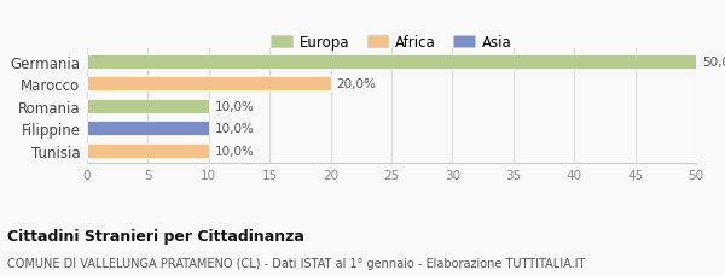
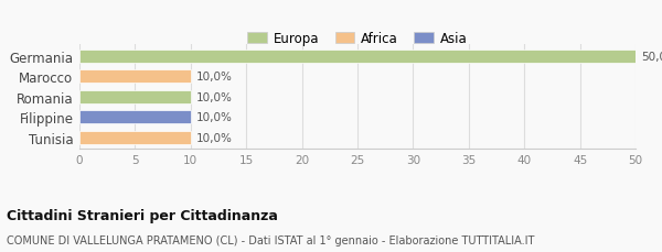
Marocco: 20,0% -> 10,0%
